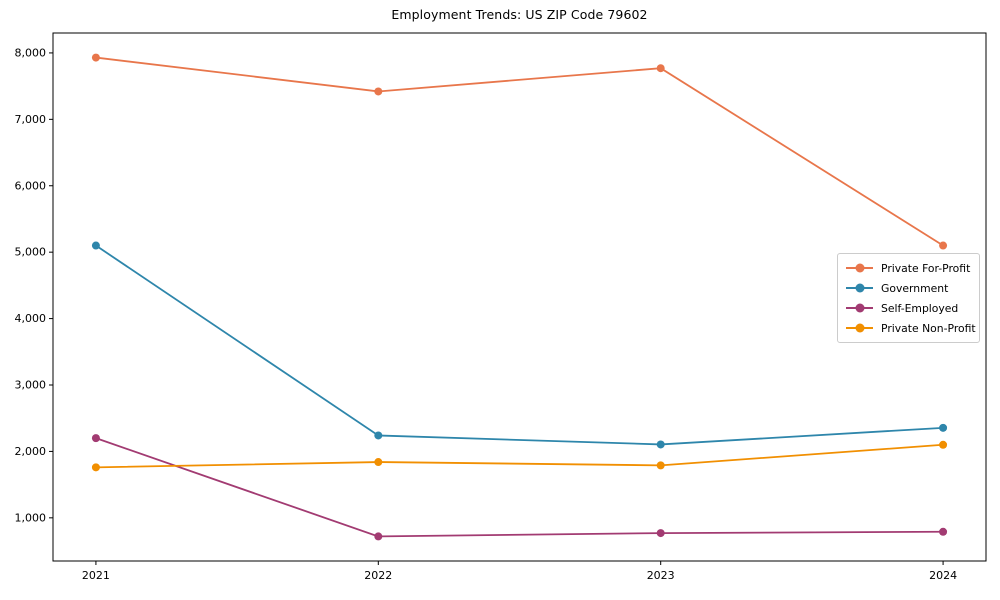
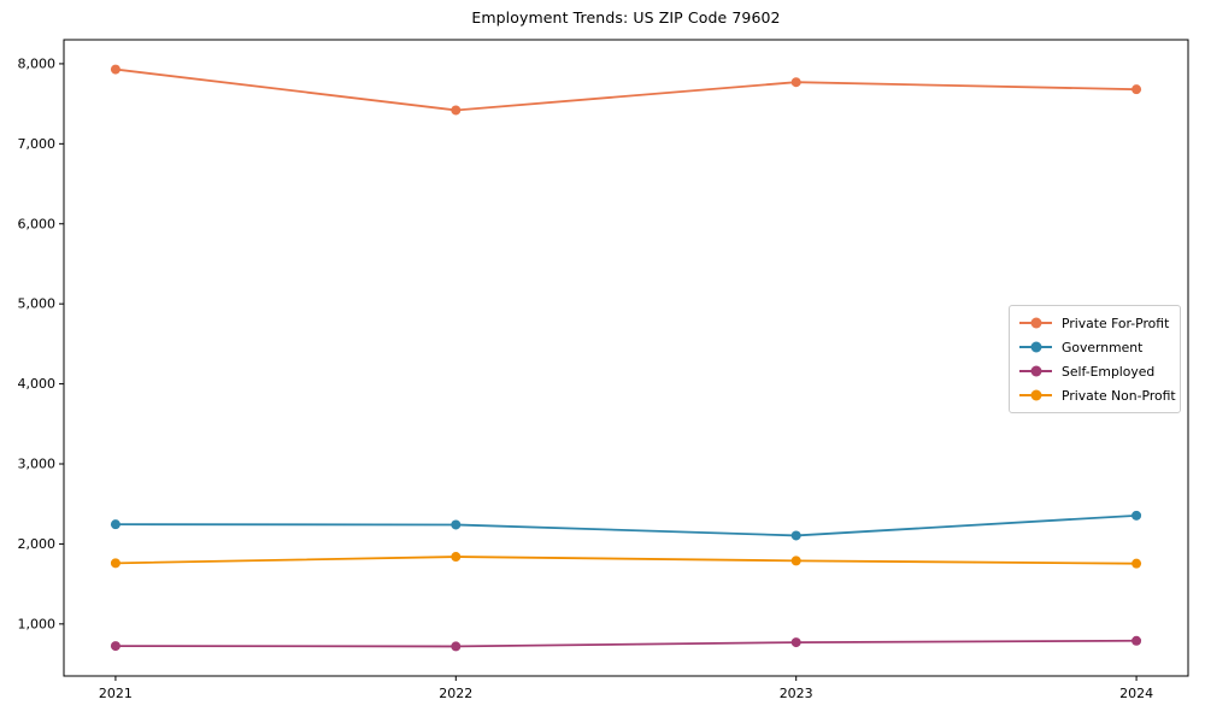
Government/2021: 5100 -> 2200
Self-Employed/2021: 2200 -> 700
Private For-Profit/2024: 5100 -> 7700
Private Non-Profit/2024: 2100 -> 1800
